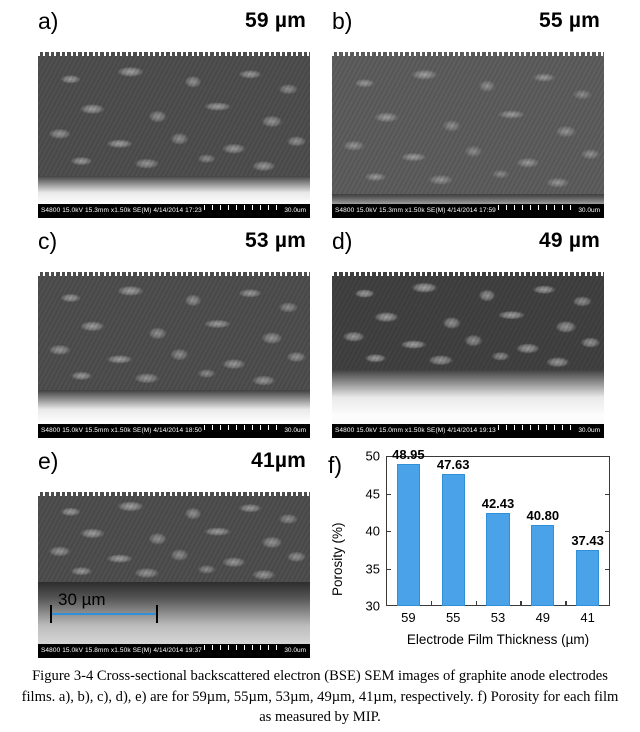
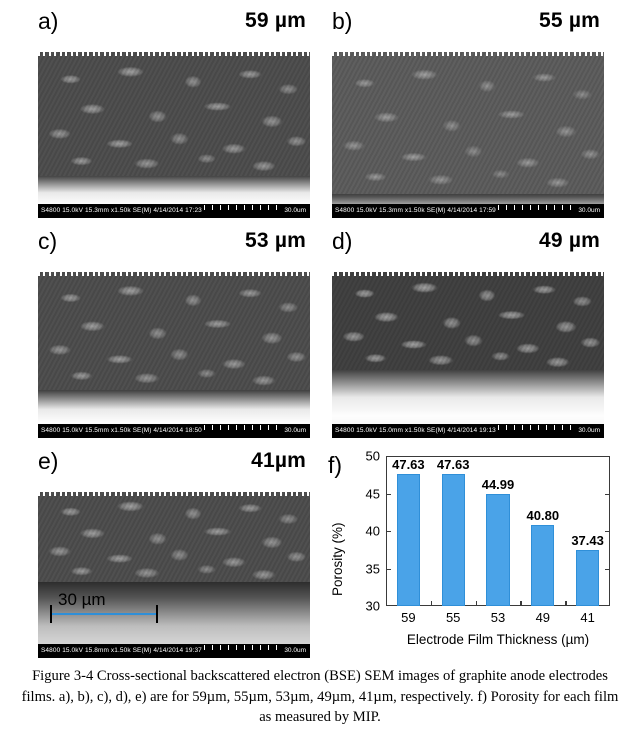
59: 48.95 -> 47.63
53: 42.43 -> 44.99
